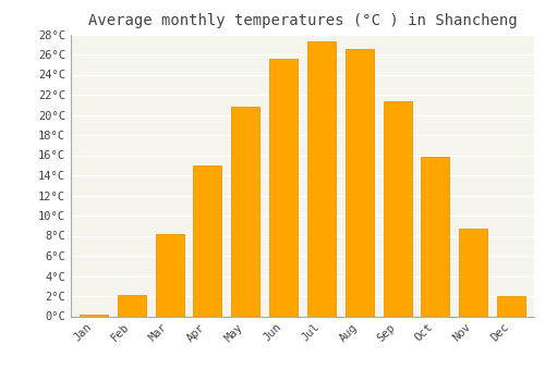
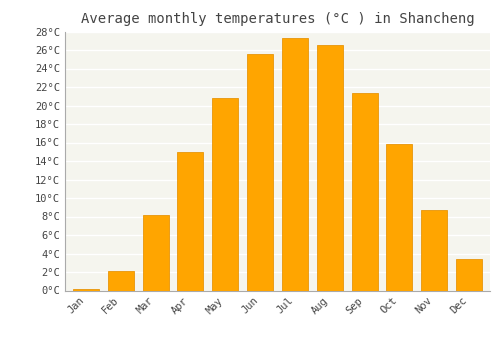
Dec: 2.0°C -> 3.4°C
